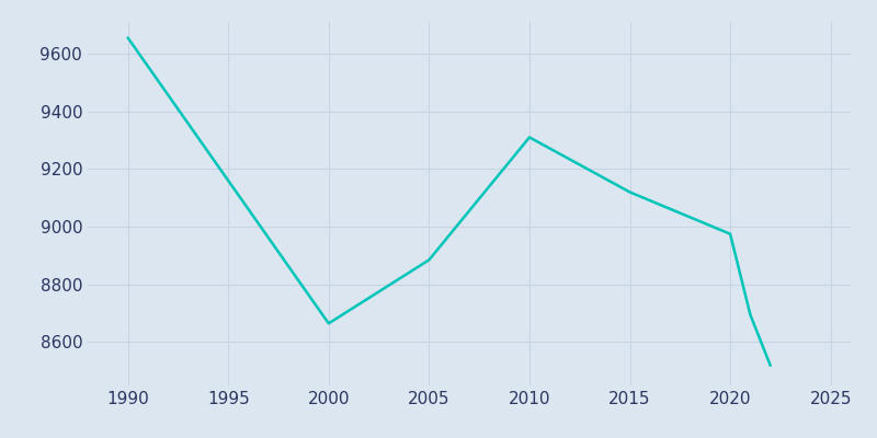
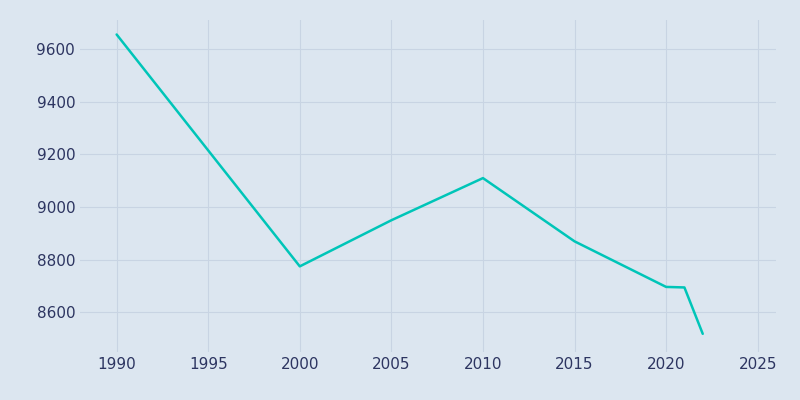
2000: 8665 -> 8775
2005: 8885 -> 8950
2010: 9310 -> 9110
2015: 9120 -> 8870
2020: 8975 -> 8697
